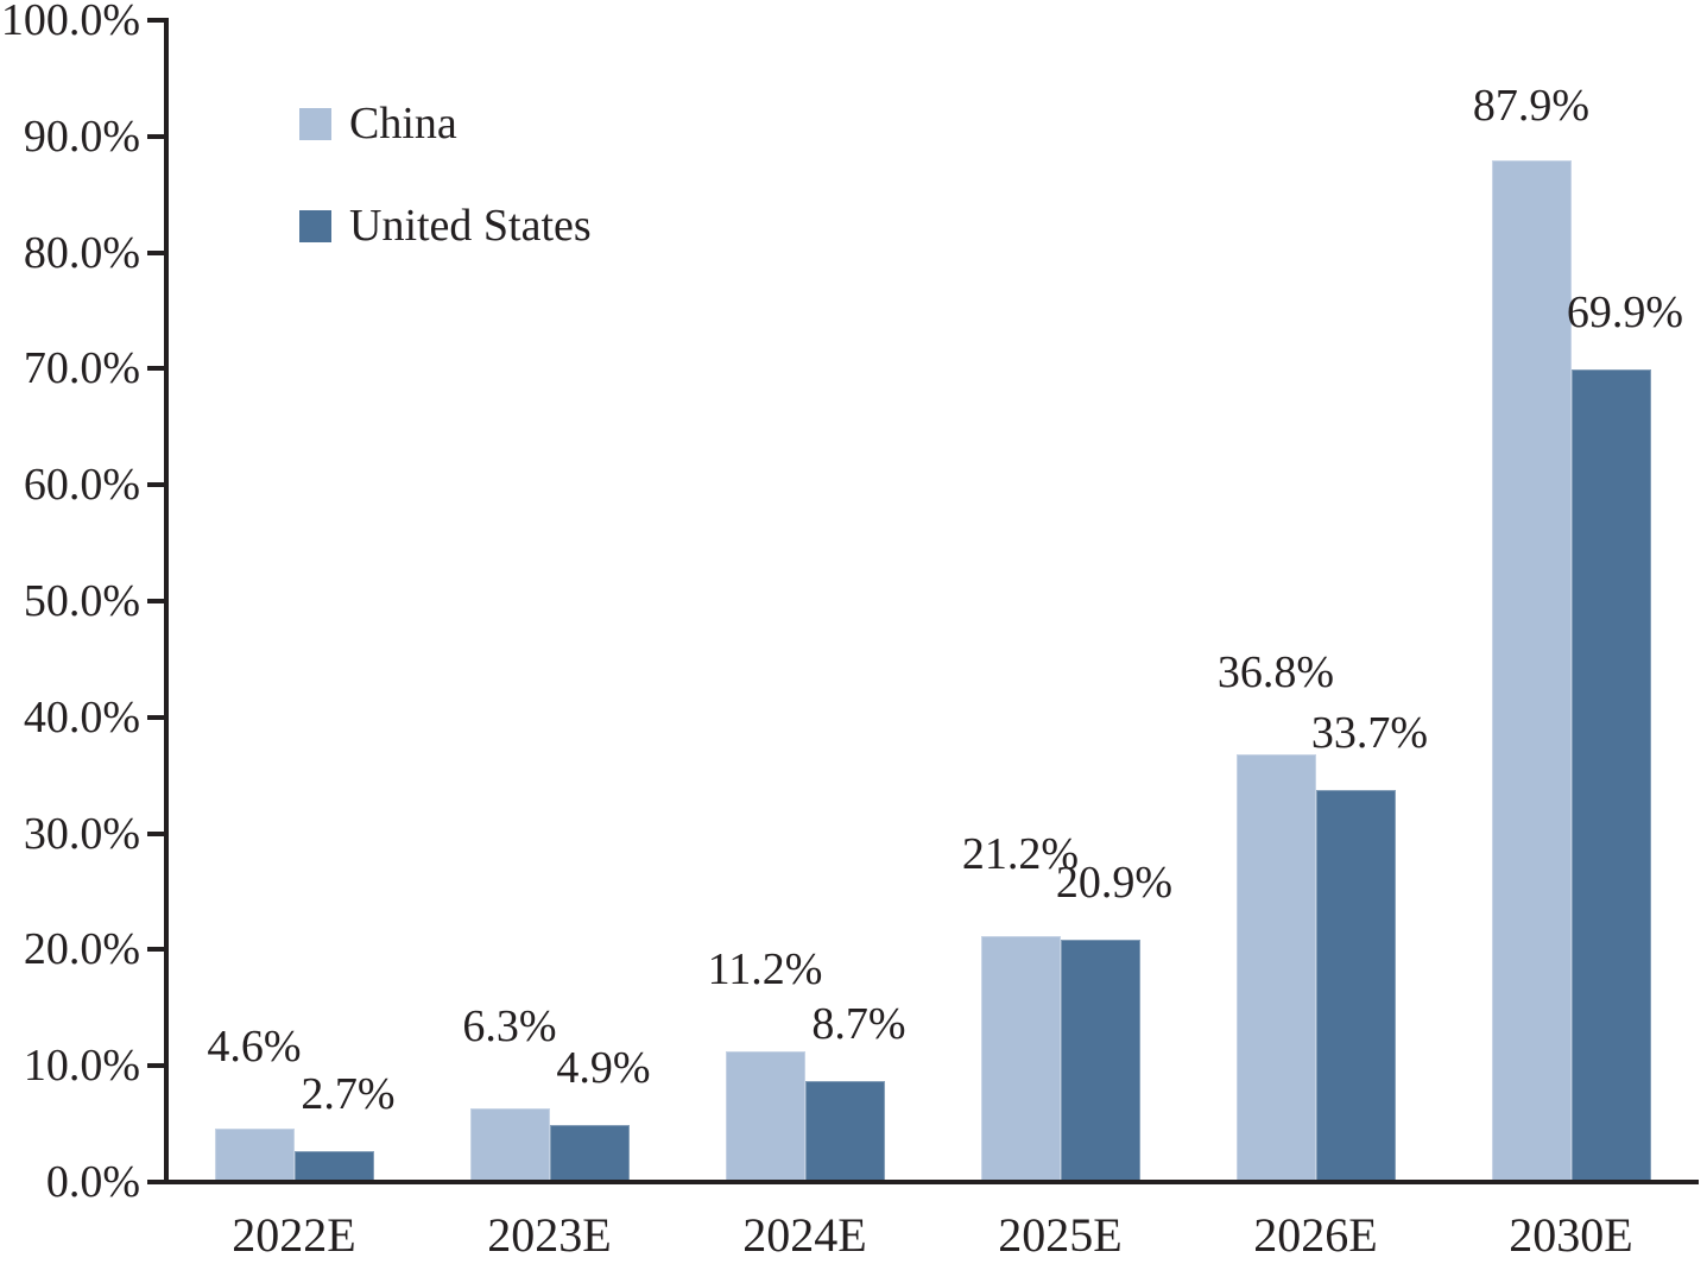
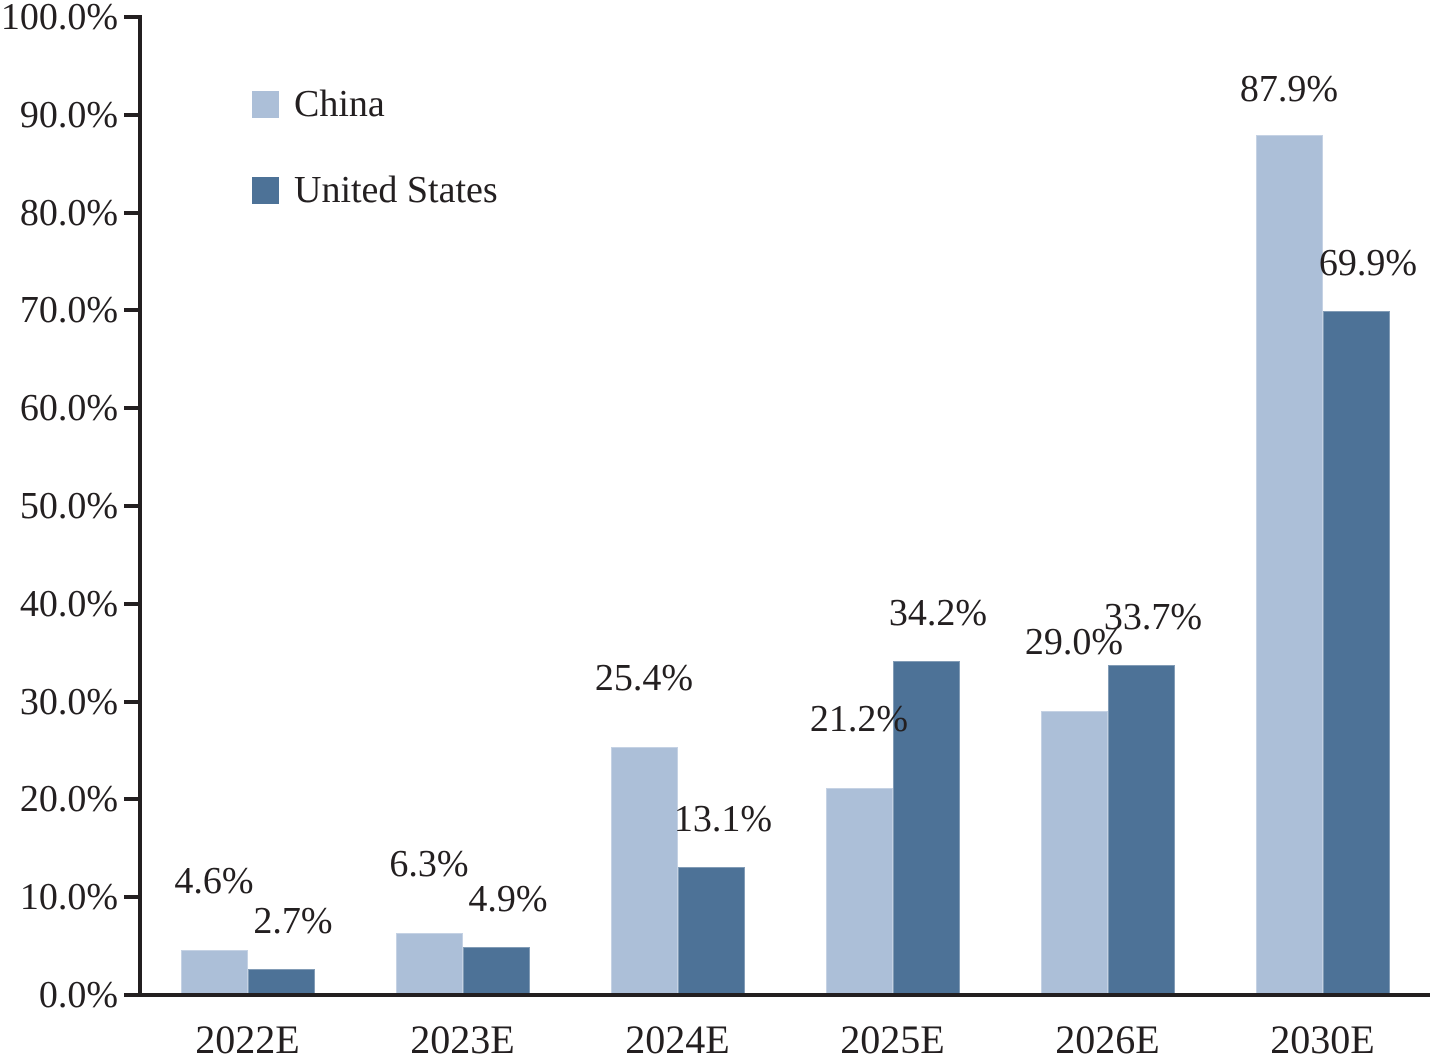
China/2024E: 11.2% -> 25.4%
United States/2024E: 8.7% -> 13.1%
United States/2025E: 20.9% -> 34.2%
China/2026E: 36.8% -> 29.0%
